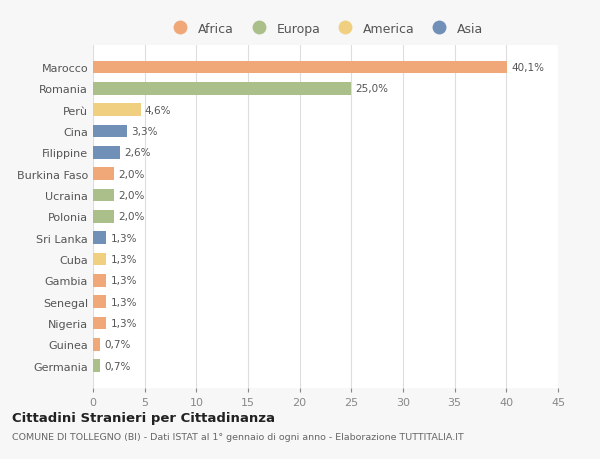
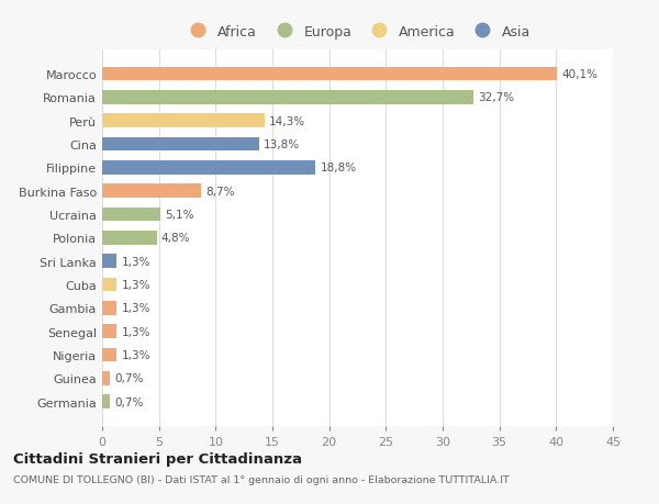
Romania: 25,0% -> 32,7%
Perù: 4,6% -> 14,3%
Cina: 3,3% -> 13,8%
Filippine: 2,6% -> 18,8%
Burkina Faso: 2,0% -> 8,7%
Ucraina: 2,0% -> 5,1%
Polonia: 2,0% -> 4,8%
